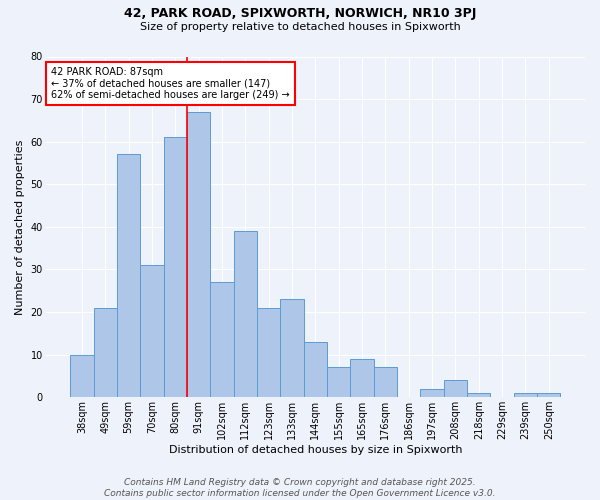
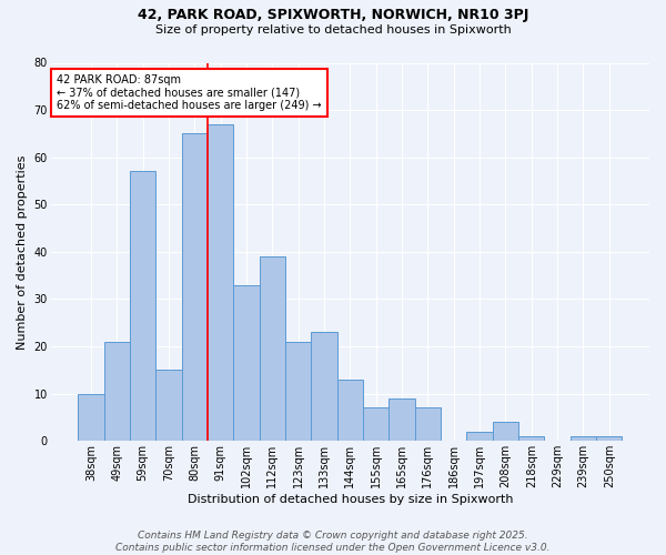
70sqm: 31 -> 15
80sqm: 61 -> 65
102sqm: 27 -> 33
